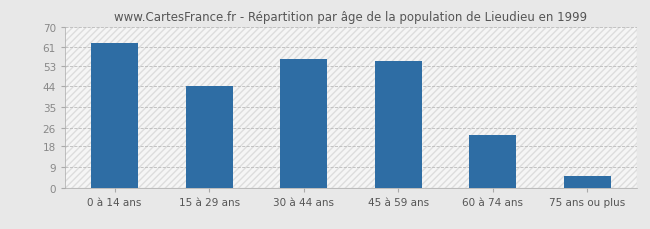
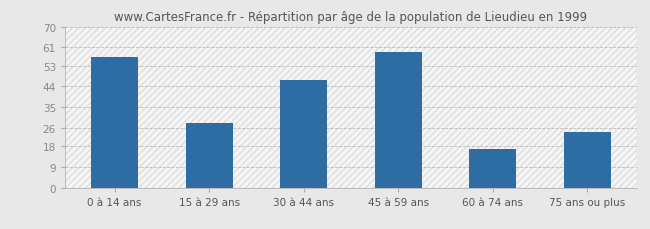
0 à 14 ans: 63 -> 57
15 à 29 ans: 44 -> 28
30 à 44 ans: 56 -> 47
45 à 59 ans: 55 -> 59
60 à 74 ans: 23 -> 17
75 ans ou plus: 5 -> 24
